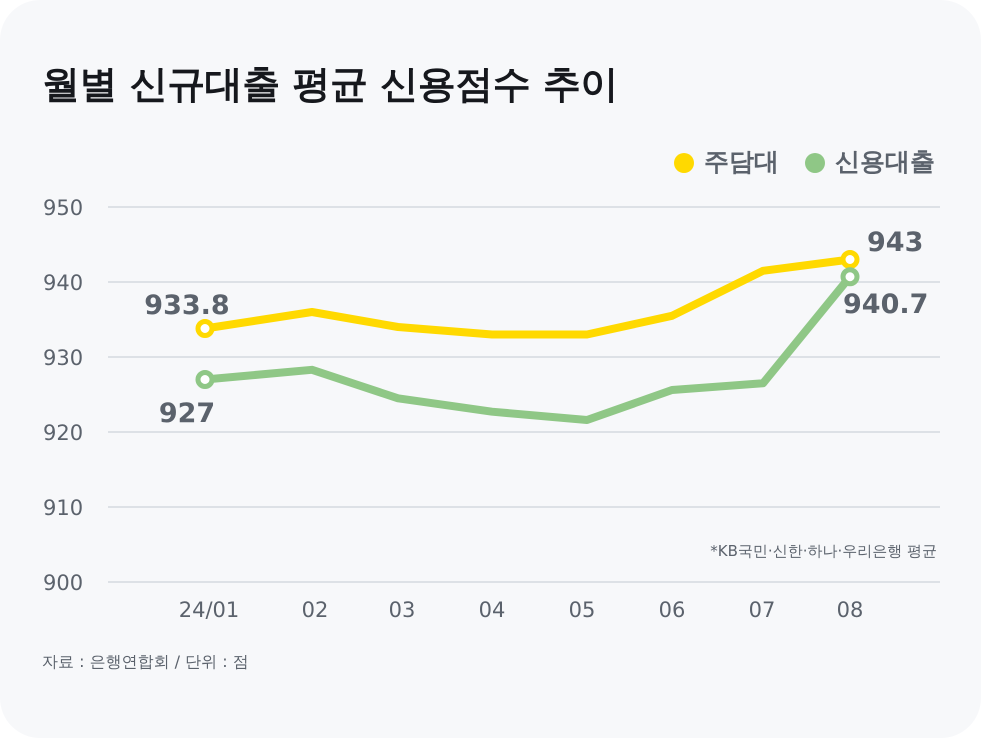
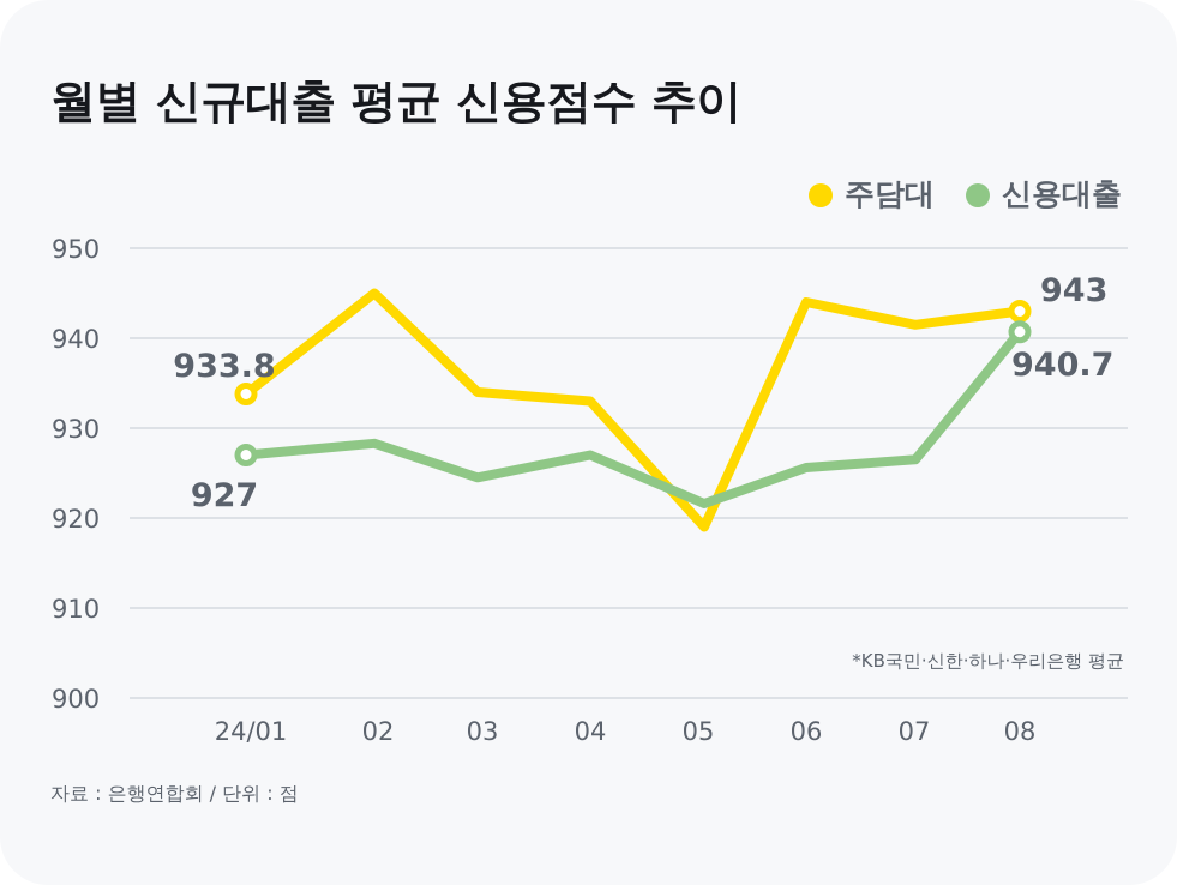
주담대/02: 936 -> 945
신용대출/04: 923 -> 927
주담대/05: 933 -> 919
주담대/06: 936 -> 944
